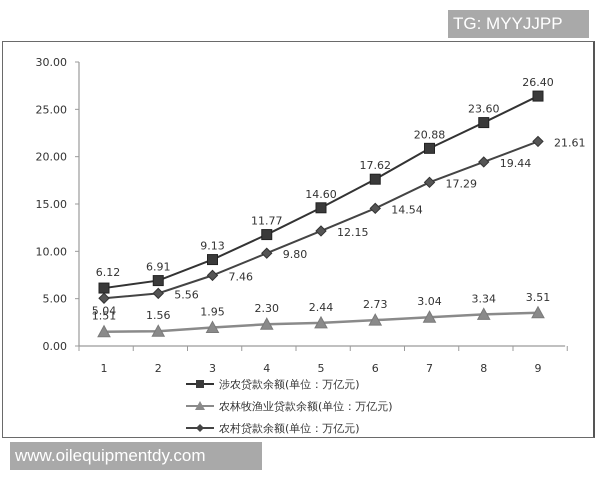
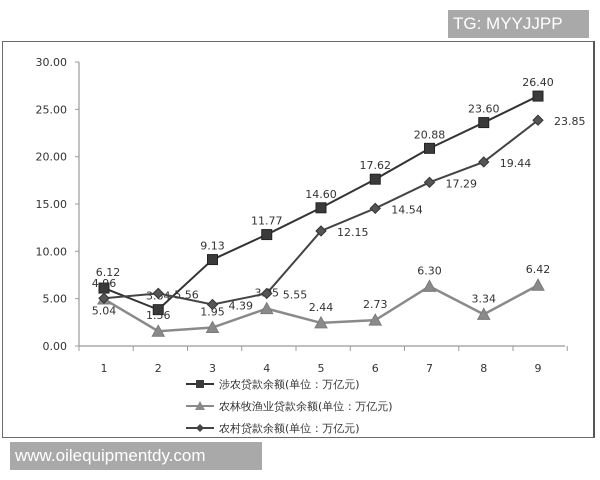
农林牧渔业贷款余额(单位：万亿元)/1: 1.51 -> 4.96
涉农贷款余额(单位：万亿元)/2: 6.91 -> 3.84
农村贷款余额(单位：万亿元)/3: 7.46 -> 4.39
农林牧渔业贷款余额(单位：万亿元)/4: 2.30 -> 3.95
农村贷款余额(单位：万亿元)/4: 9.80 -> 5.55
农林牧渔业贷款余额(单位：万亿元)/7: 3.04 -> 6.30
农林牧渔业贷款余额(单位：万亿元)/9: 3.51 -> 6.42
农村贷款余额(单位：万亿元)/9: 21.61 -> 23.85
